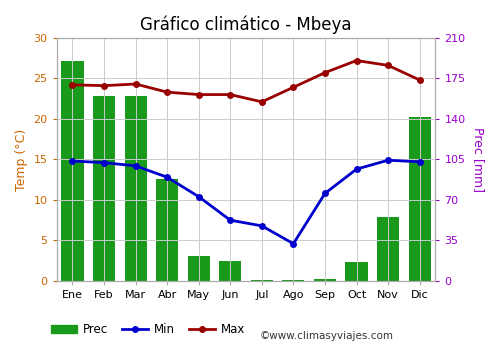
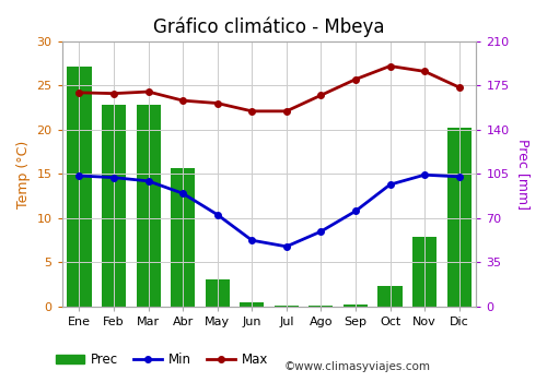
Prec/Abr: 88 -> 110
Prec/Jun: 17 -> 3
Max/Jun: 23.0 -> 22.1
Min/Ago: 4.6 -> 8.5
